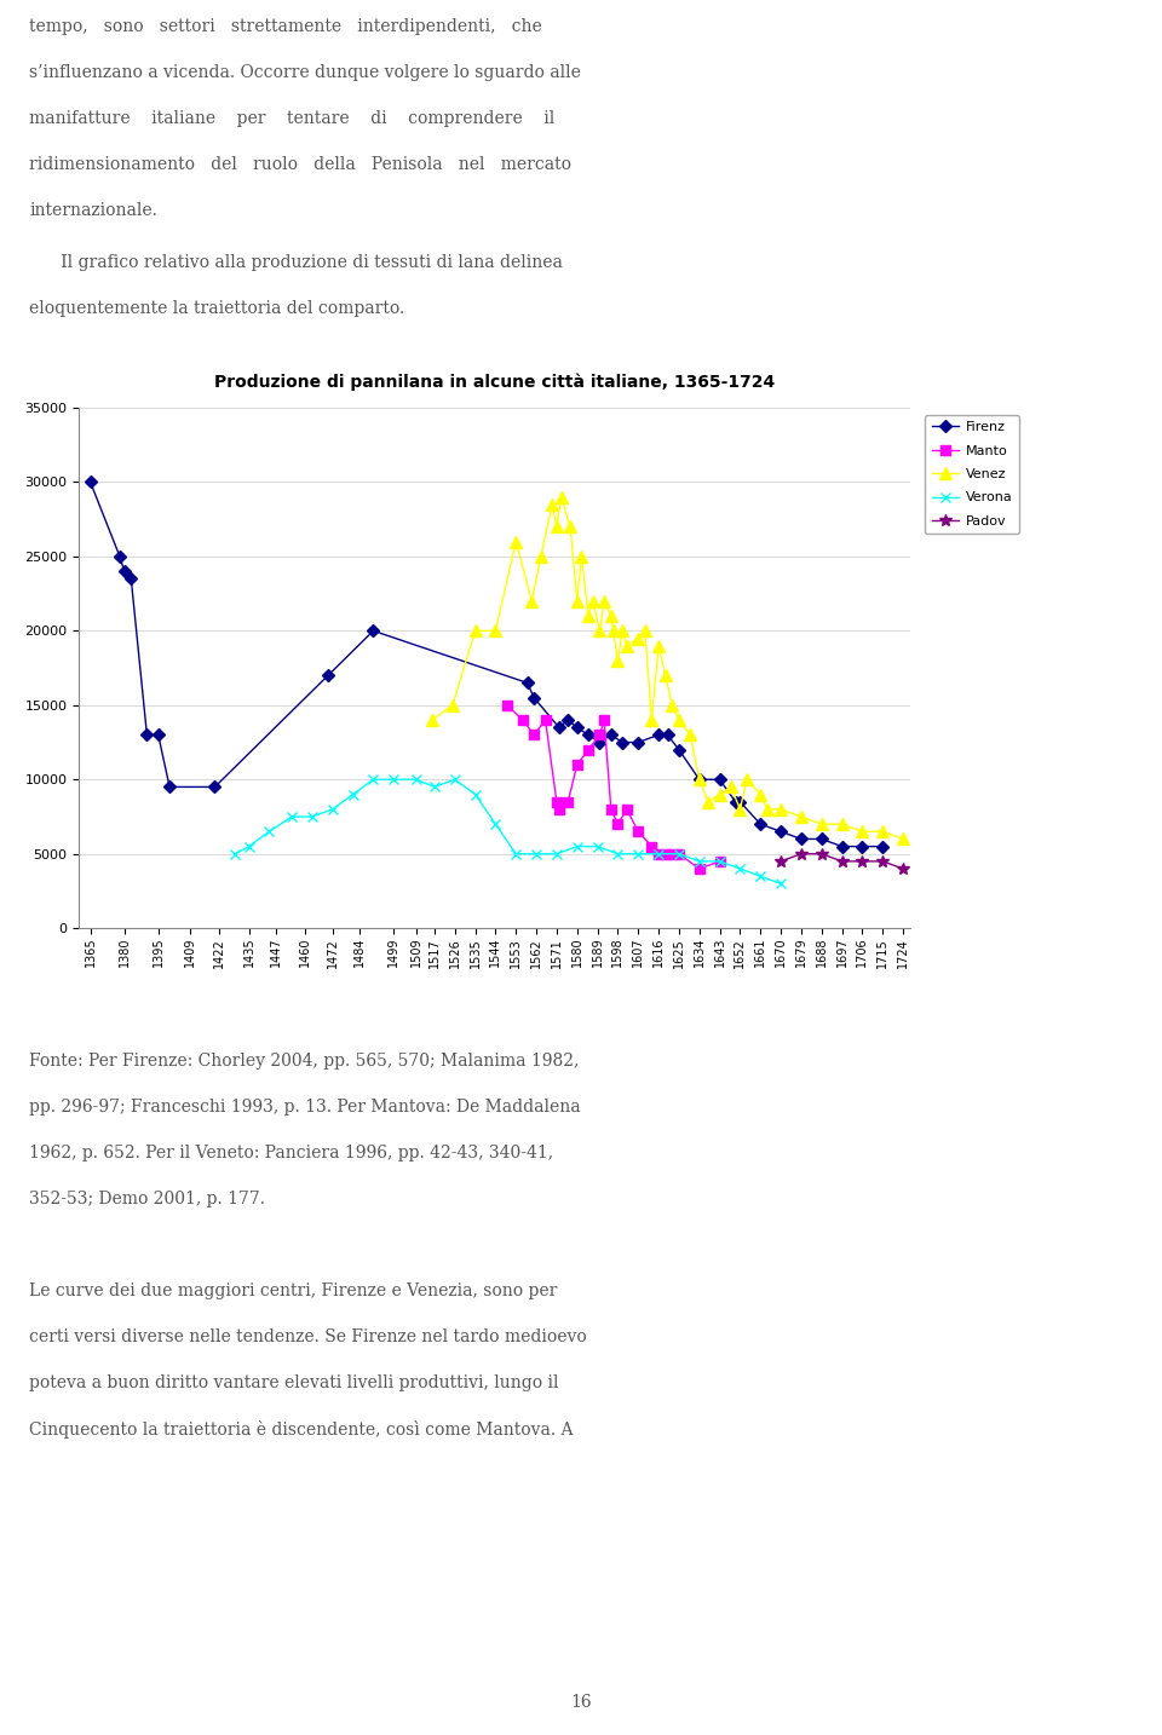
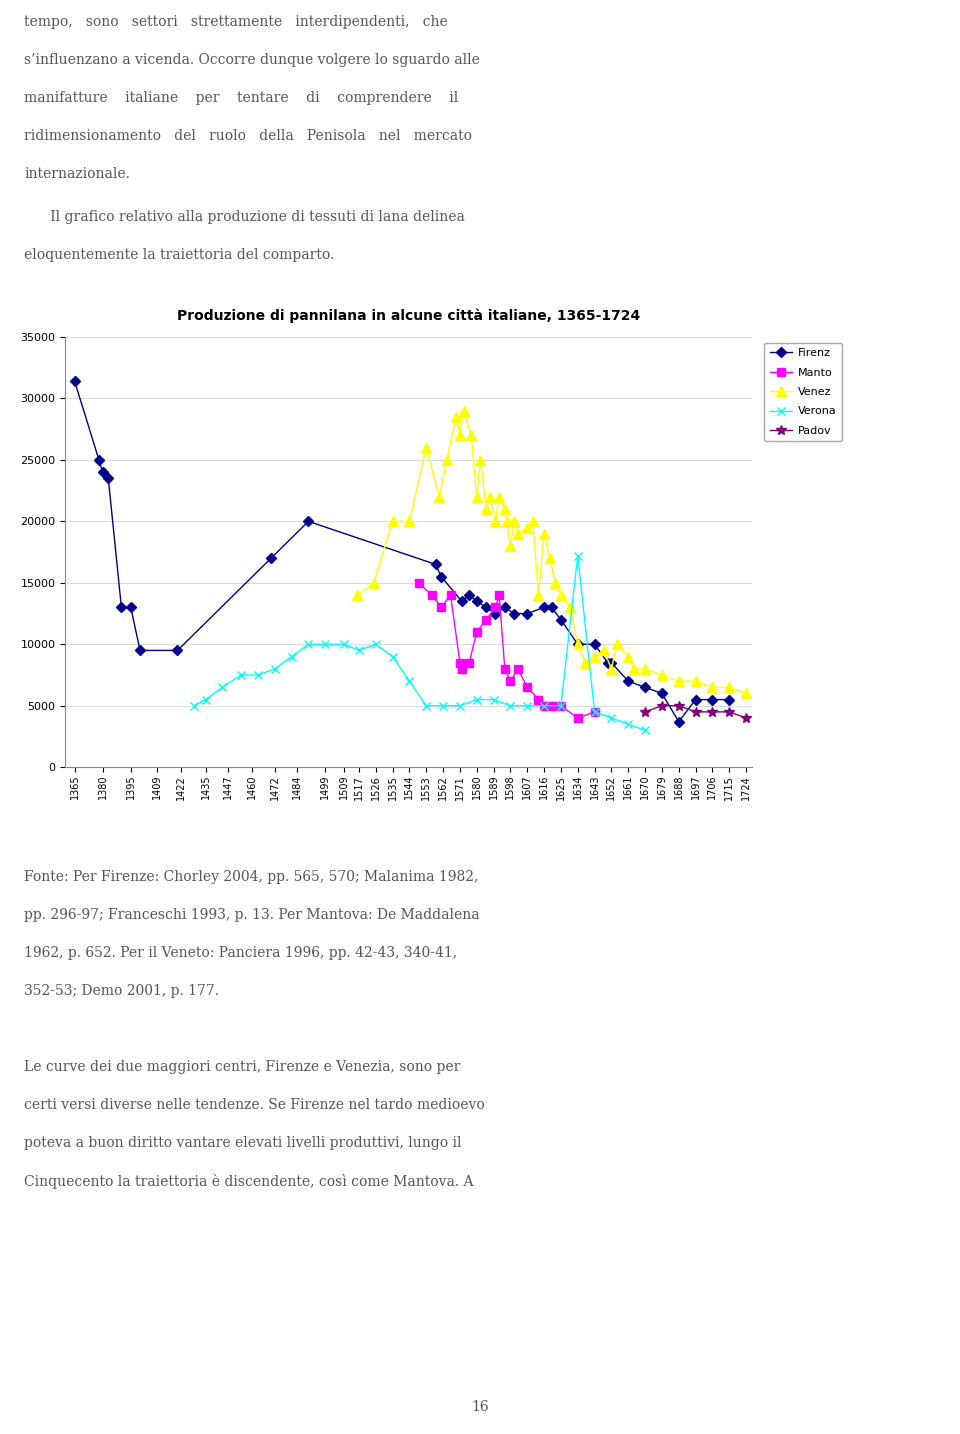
Firenz/1365: 30000 -> 31400
Verona/1634: 4500 -> 17200
Firenz/1688: 6000 -> 3700
